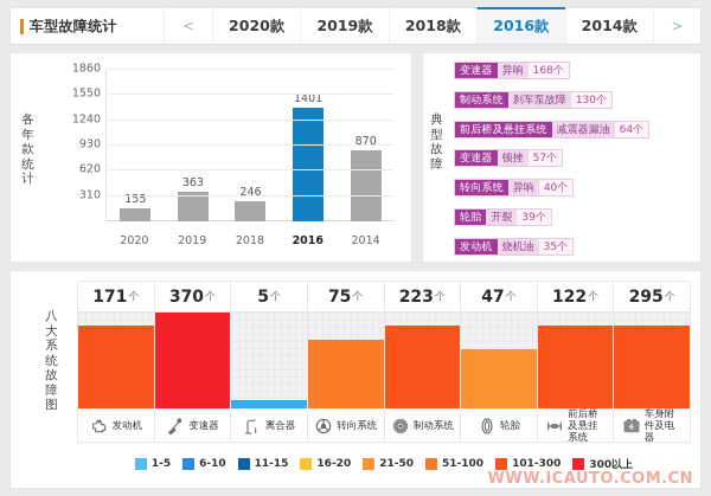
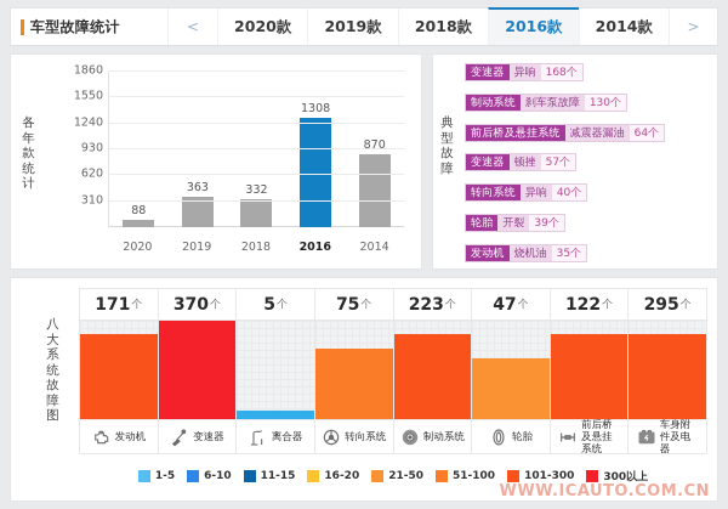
2020: 155 -> 88
2018: 246 -> 332
2016: 1401 -> 1308
